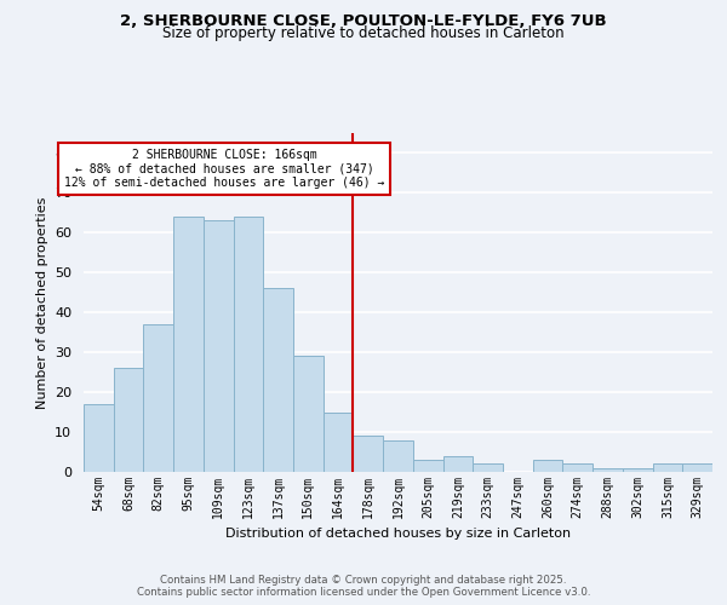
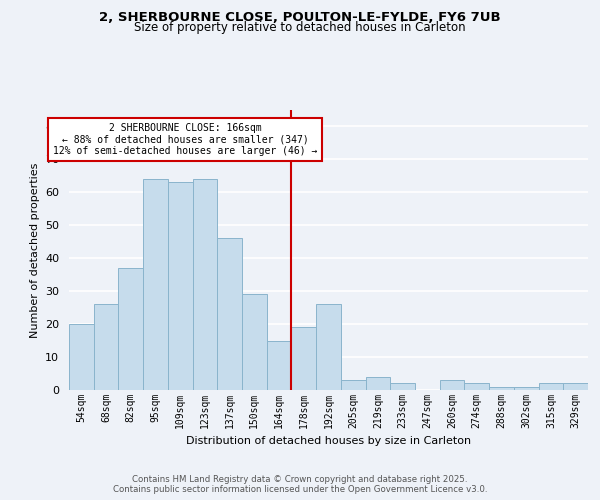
54sqm: 17 -> 20
178sqm: 9 -> 19
192sqm: 8 -> 26
